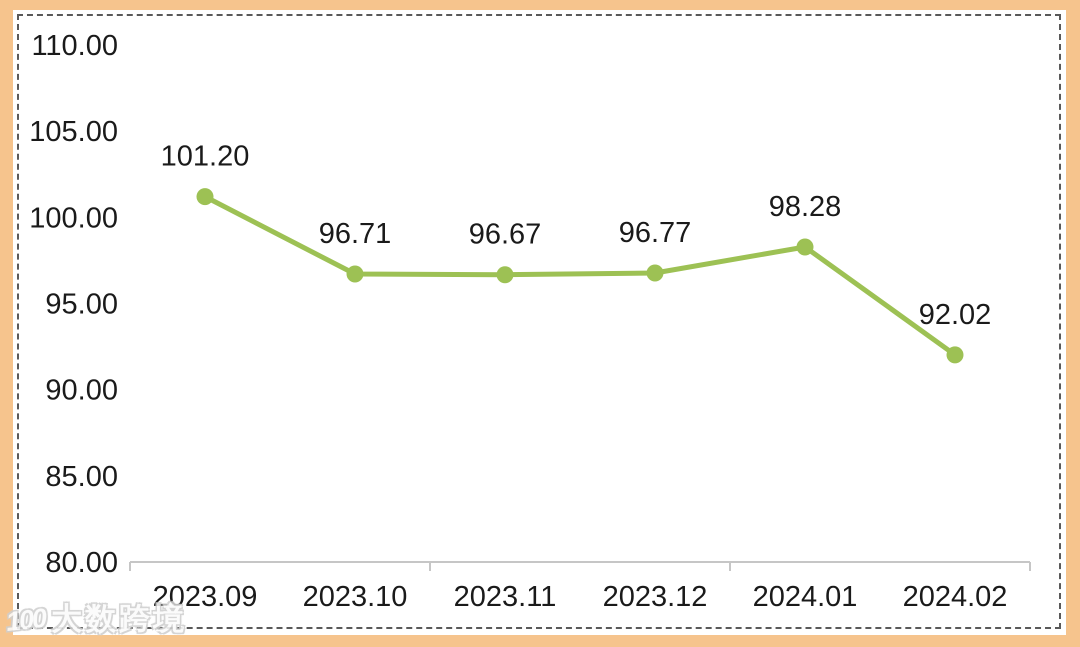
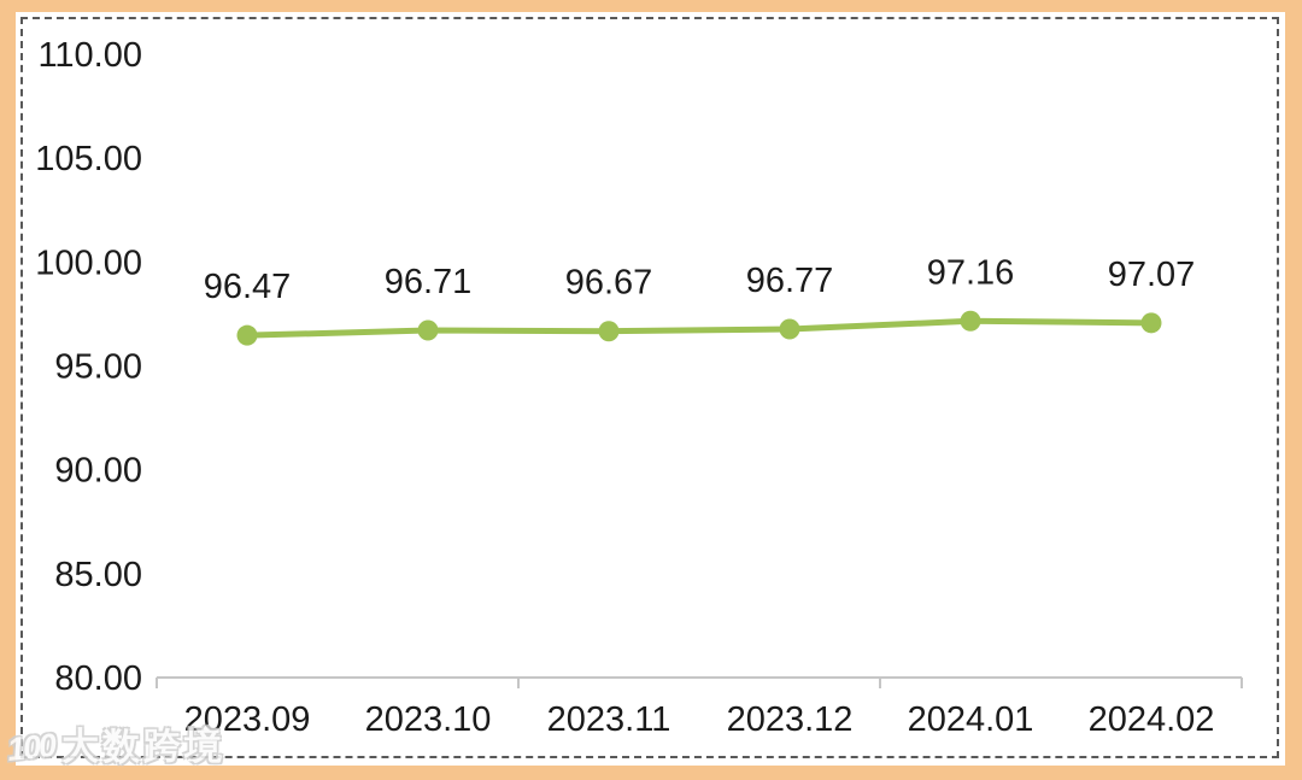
2023.09: 101.20 -> 96.47
2024.01: 98.28 -> 97.16
2024.02: 92.02 -> 97.07
